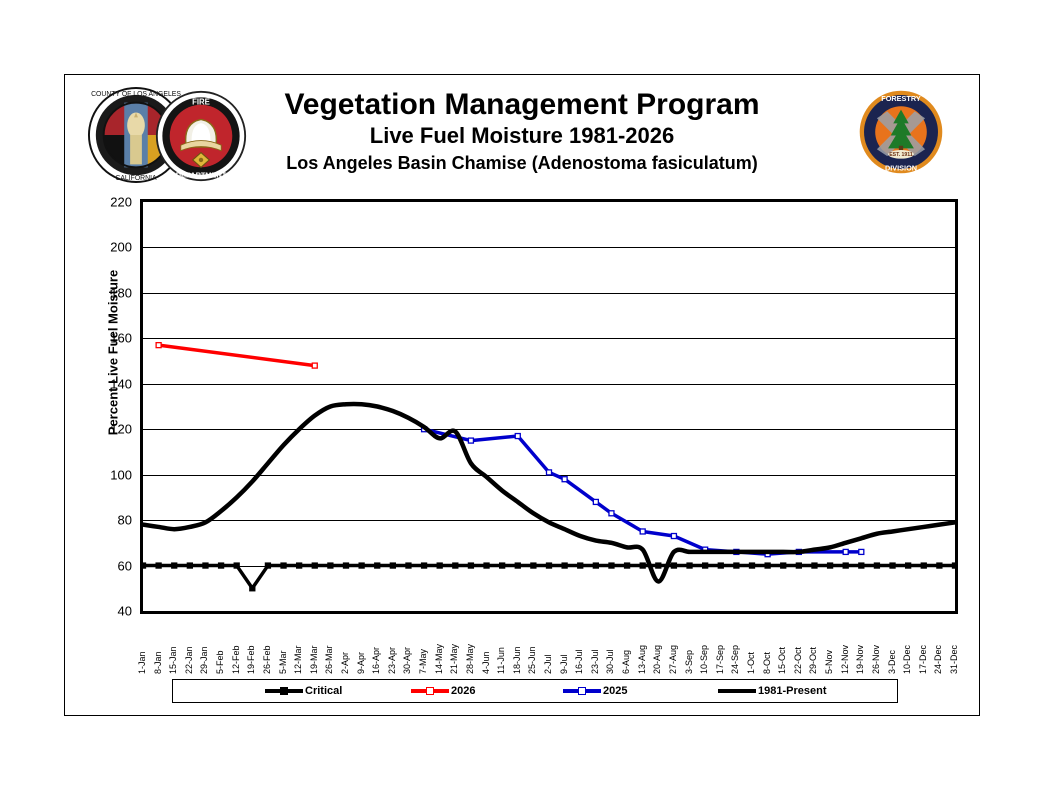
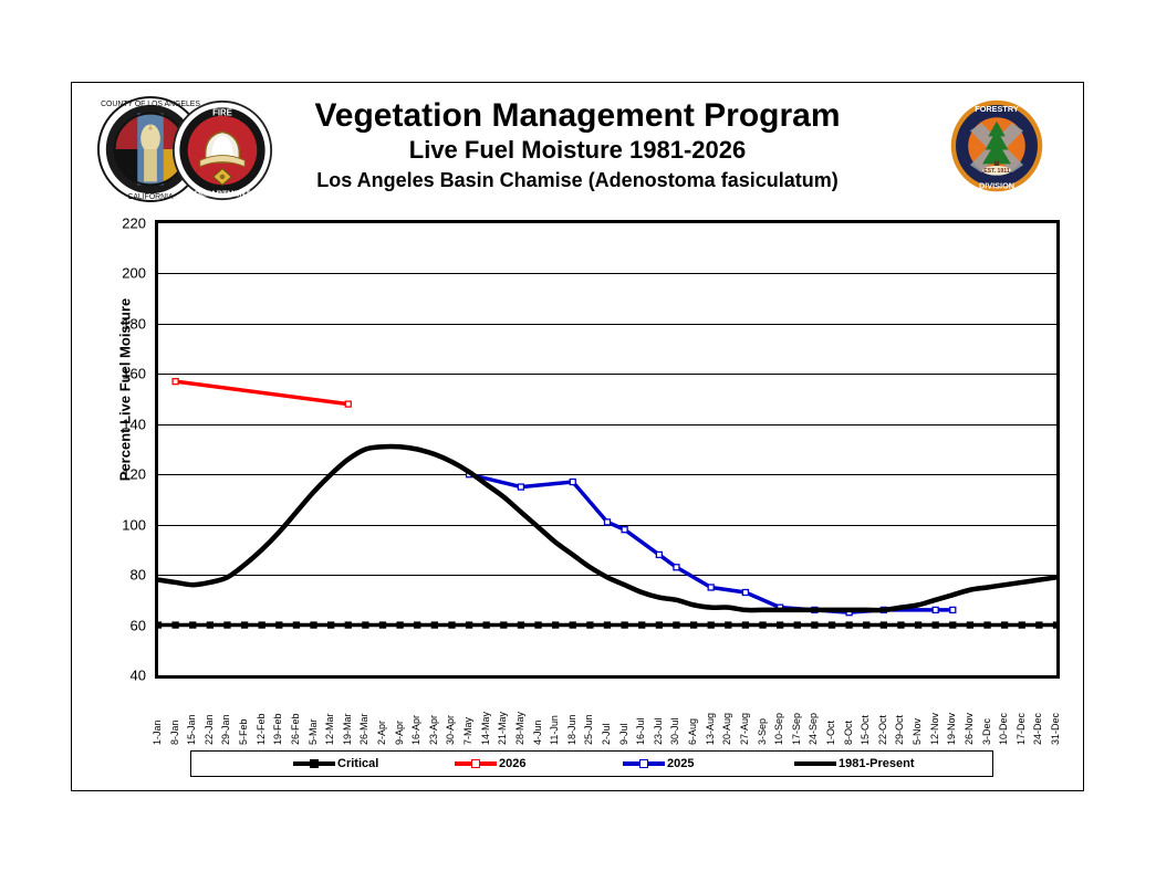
Critical/19-Feb: 50 -> 60
1981-Present/21-May: 119 -> 111
1981-Present/20-Aug: 53 -> 67
